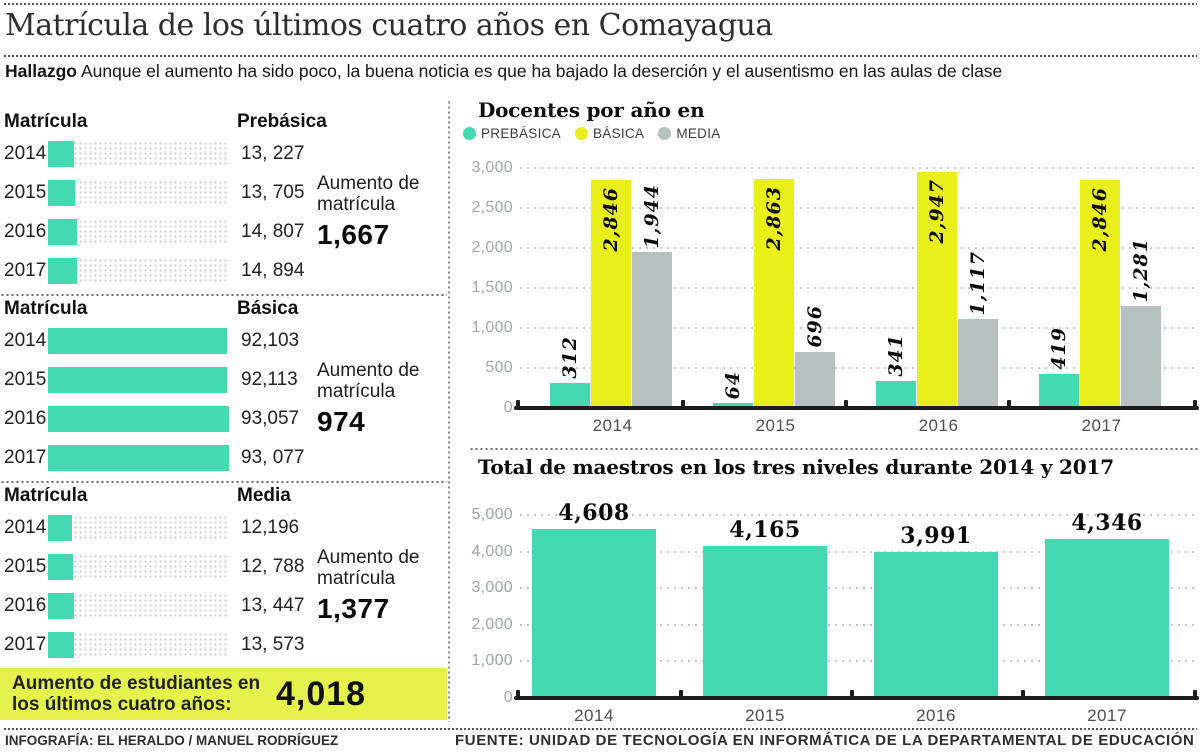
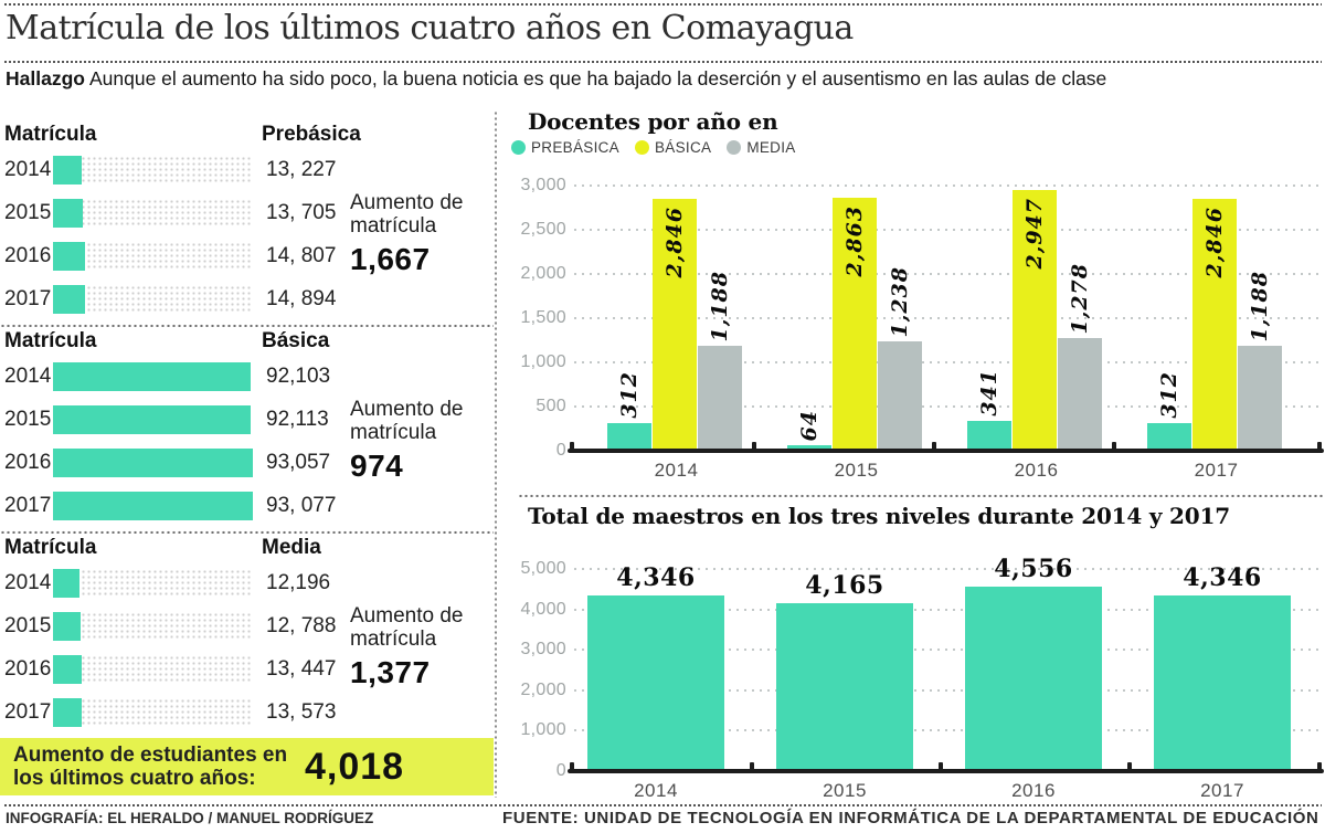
Docentes por año en/MEDIA/2014: 1,944 -> 1,188
Docentes por año en/MEDIA/2015: 696 -> 1,238
Docentes por año en/MEDIA/2016: 1,117 -> 1,278
Docentes por año en/PREBÁSICA/2017: 419 -> 312
Docentes por año en/MEDIA/2017: 1,281 -> 1,188
Total de maestros en los tres niveles durante 2014 y 2017/2014: 4,608 -> 4,346
Total de maestros en los tres niveles durante 2014 y 2017/2016: 3,991 -> 4,556
